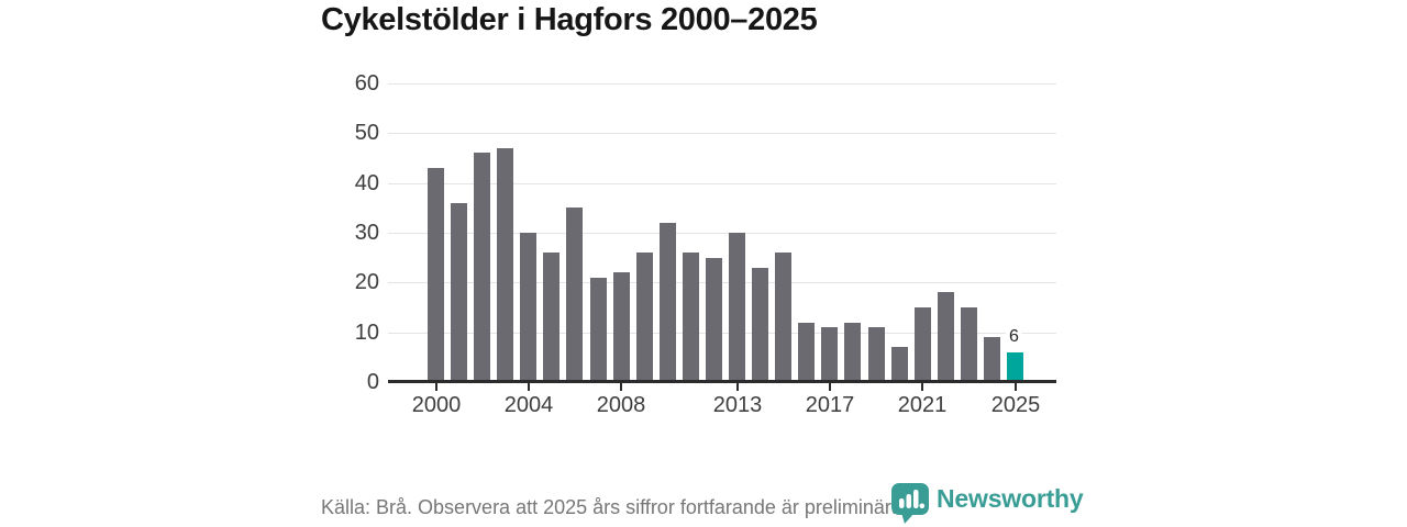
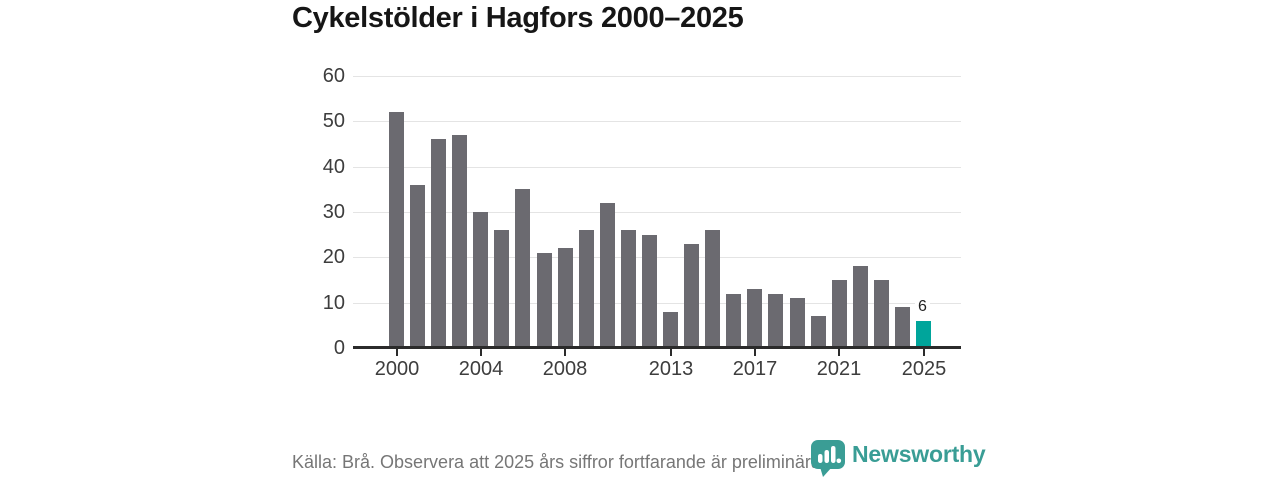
2000: 43 -> 52
2013: 30 -> 8
2017: 11 -> 13
